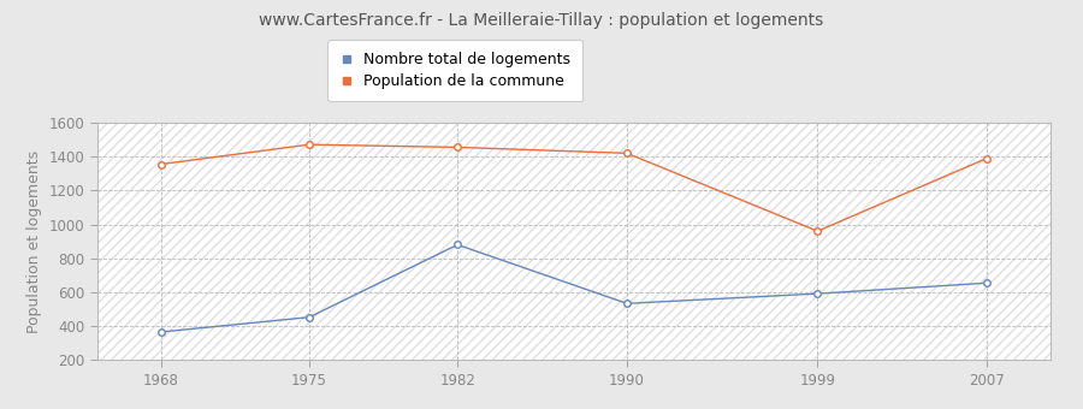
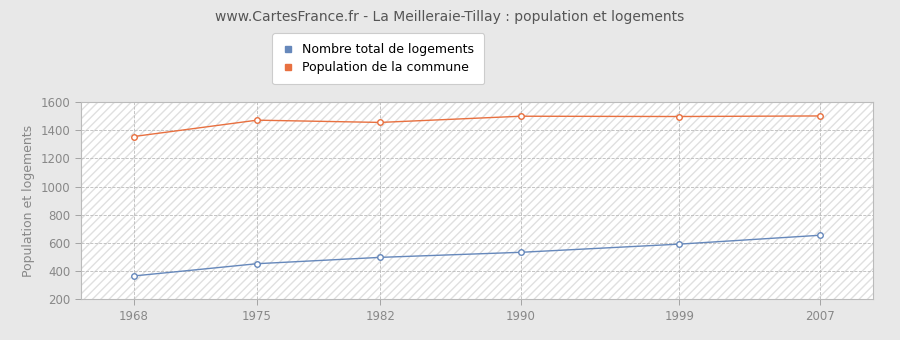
Nombre total de logements/1982: 880 -> 500
Population de la commune/1990: 1420 -> 1500
Population de la commune/1999: 960 -> 1500
Population de la commune/2007: 1390 -> 1500
